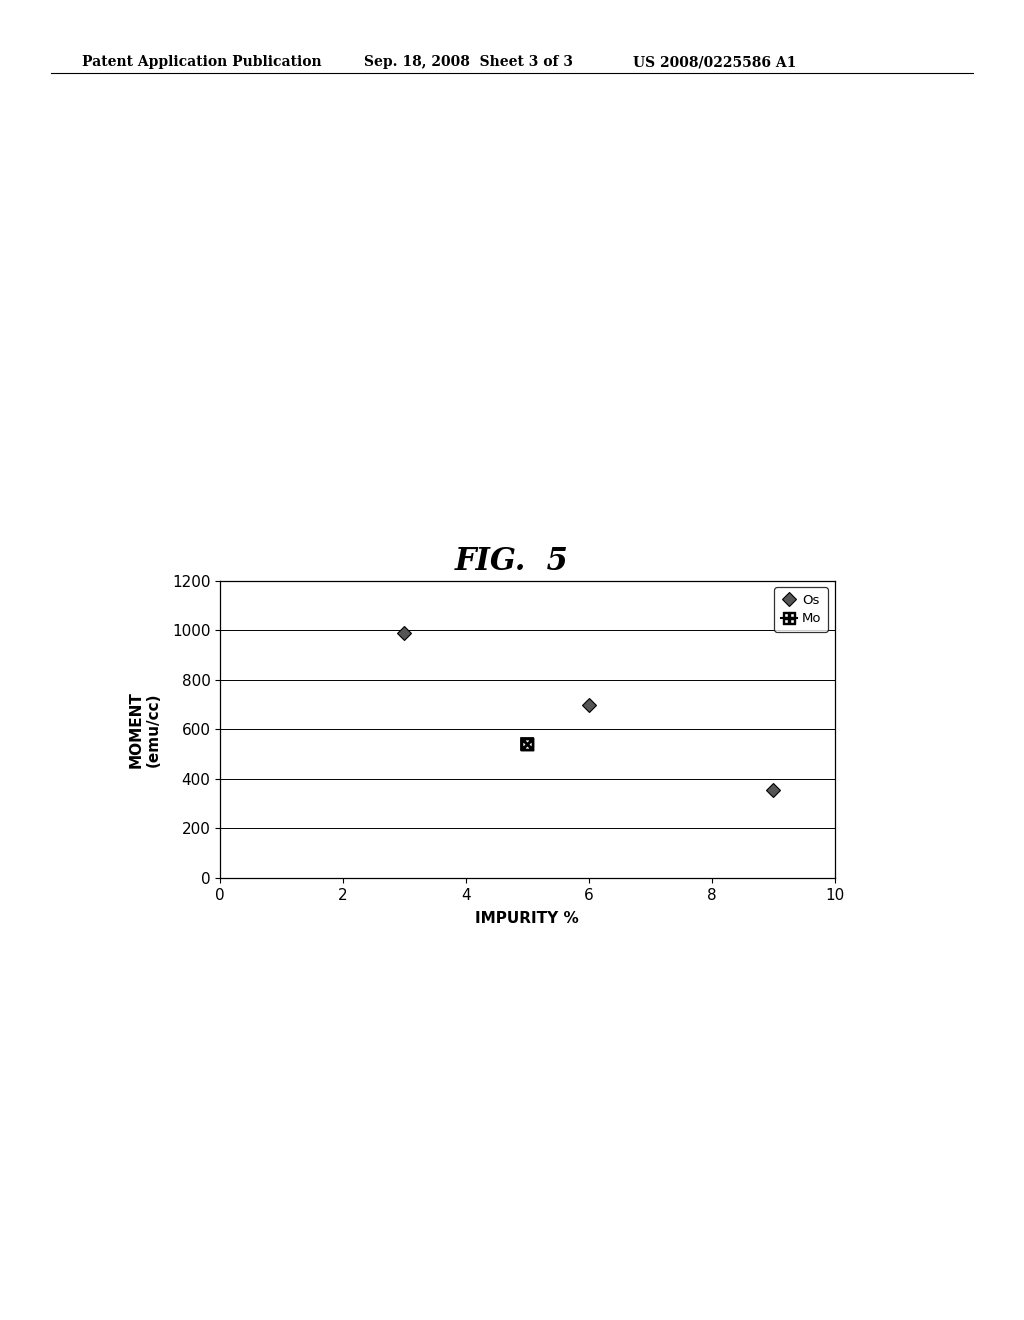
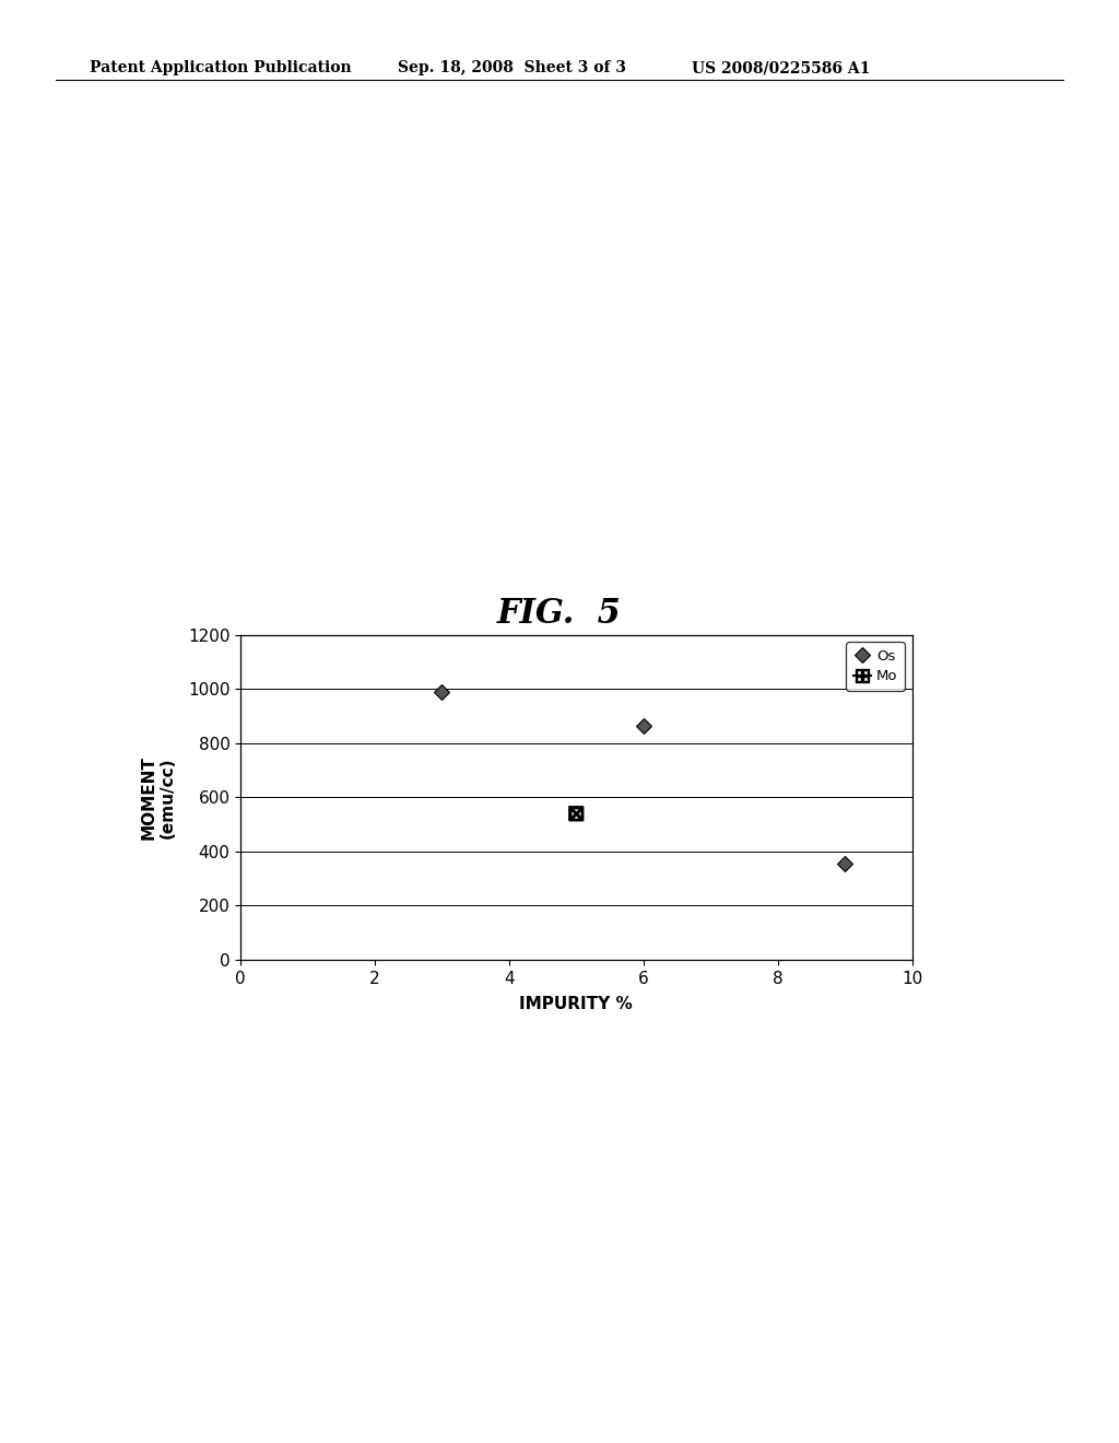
6: 700 -> 865
